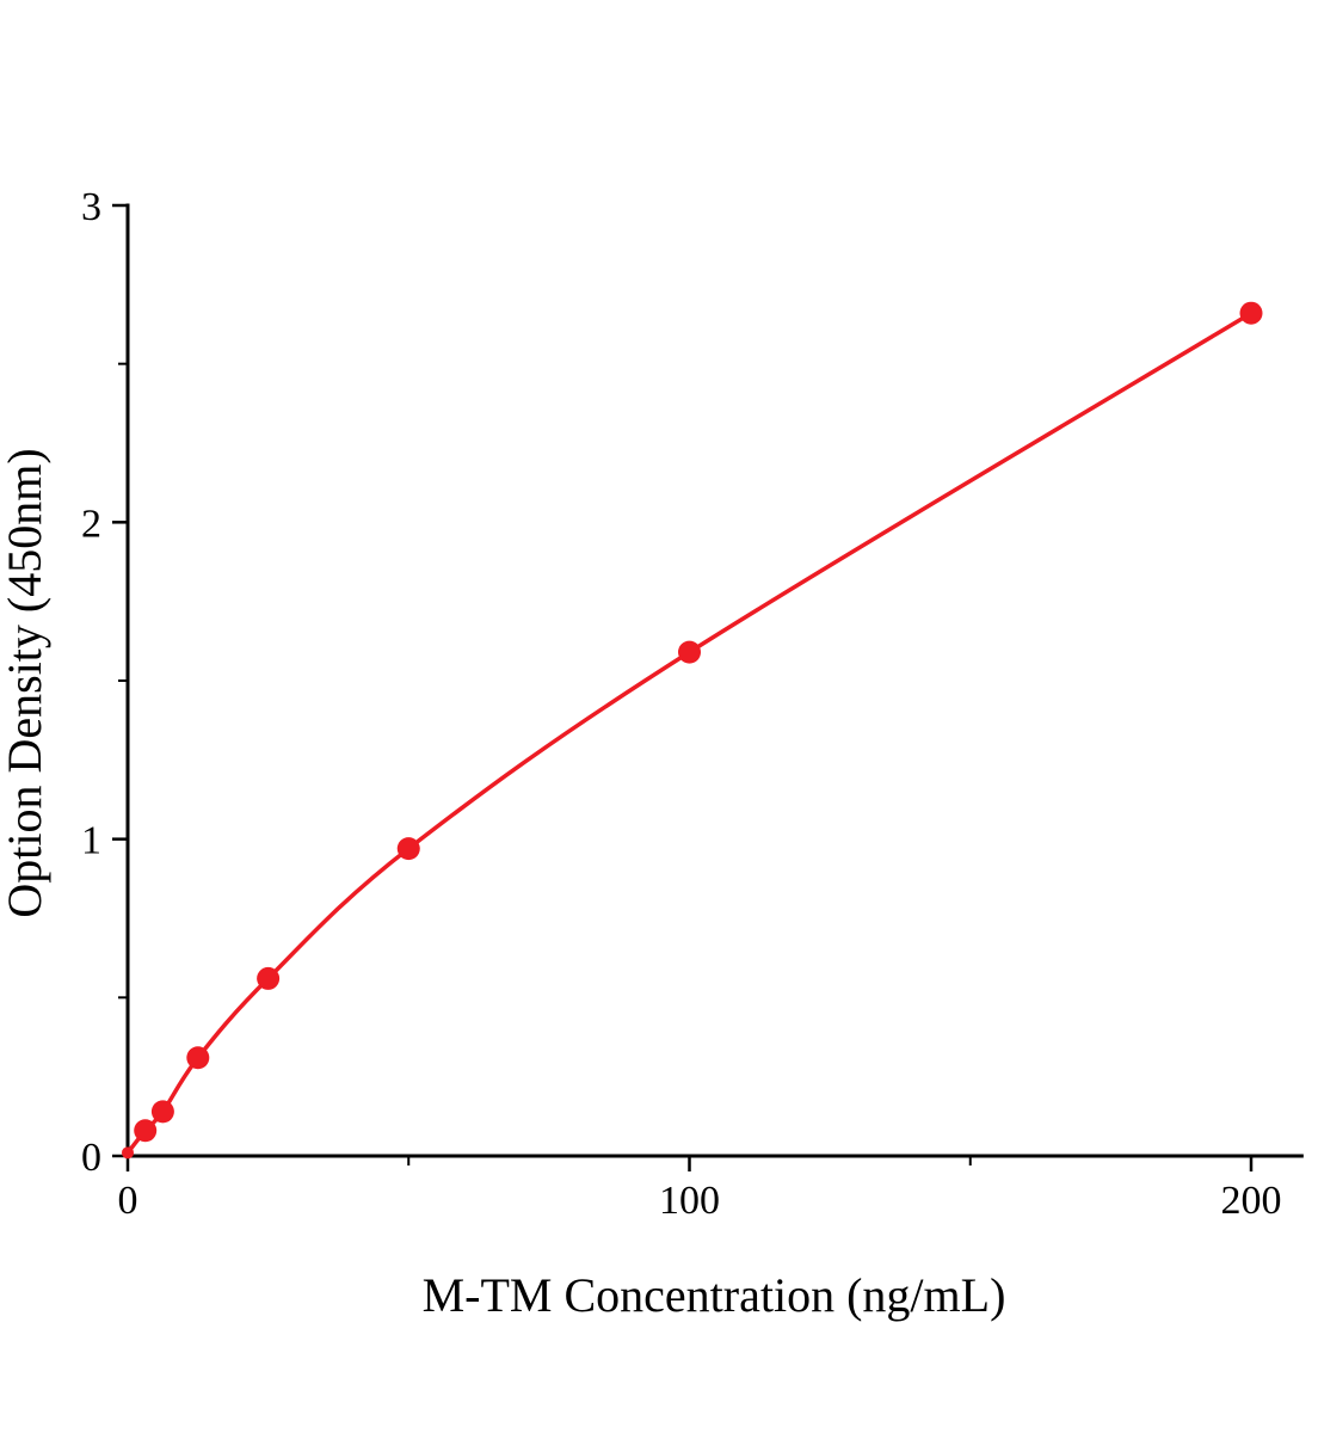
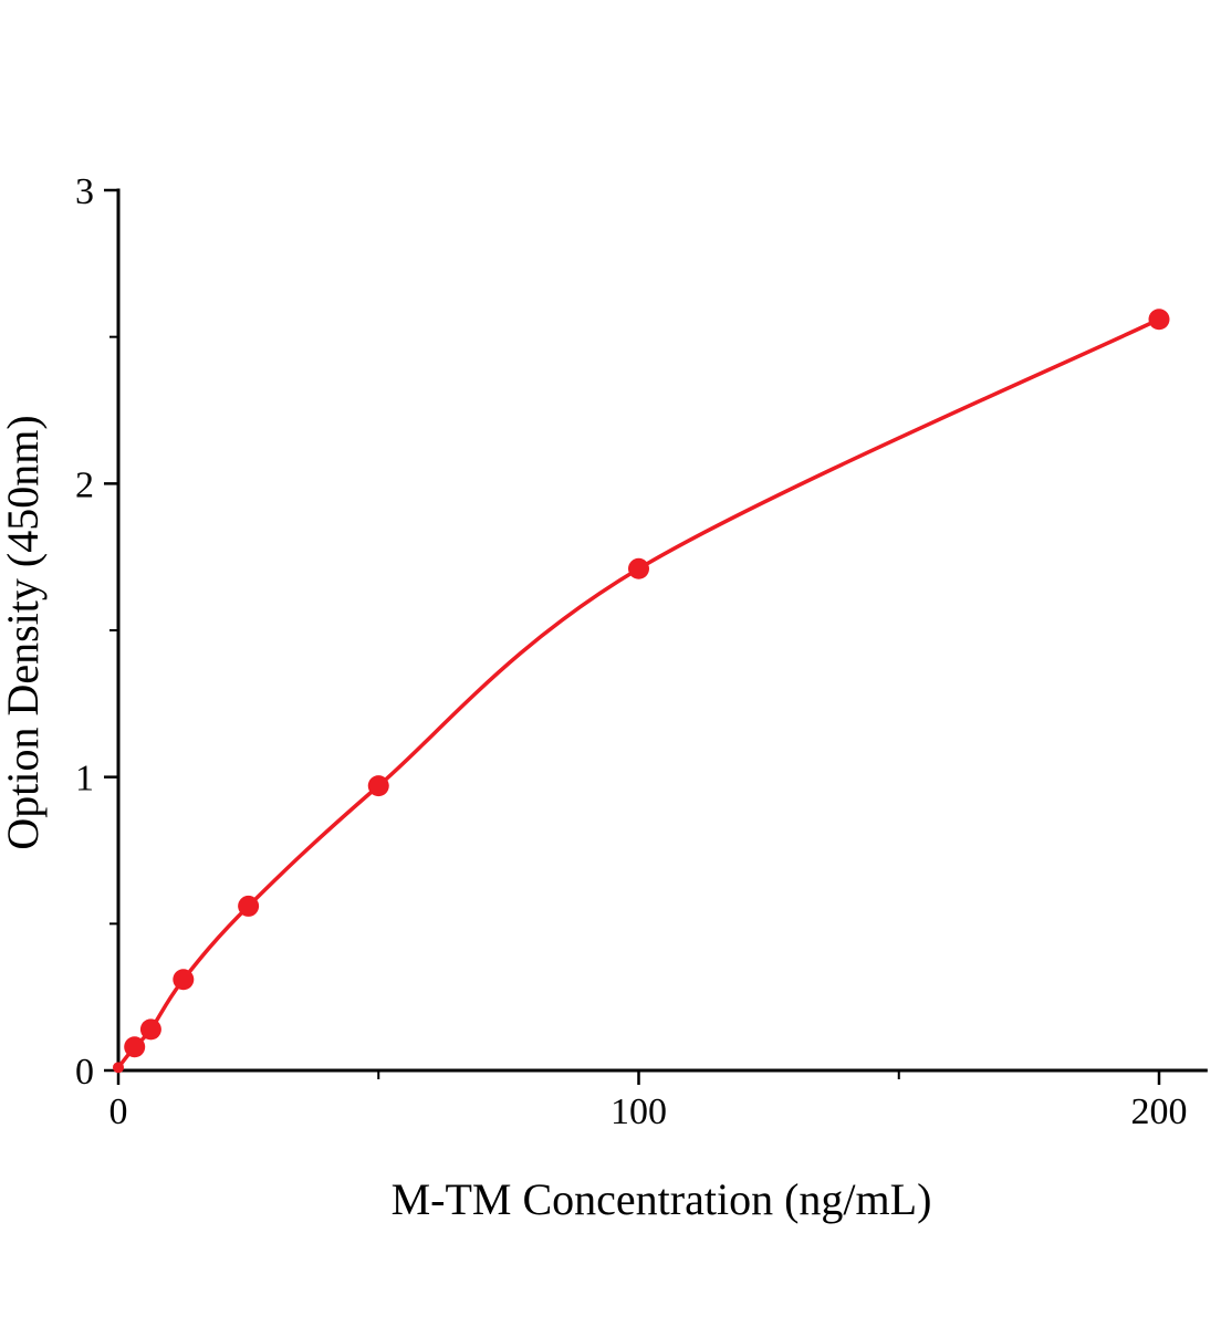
100: 1.59 -> 1.71
200: 2.66 -> 2.56
